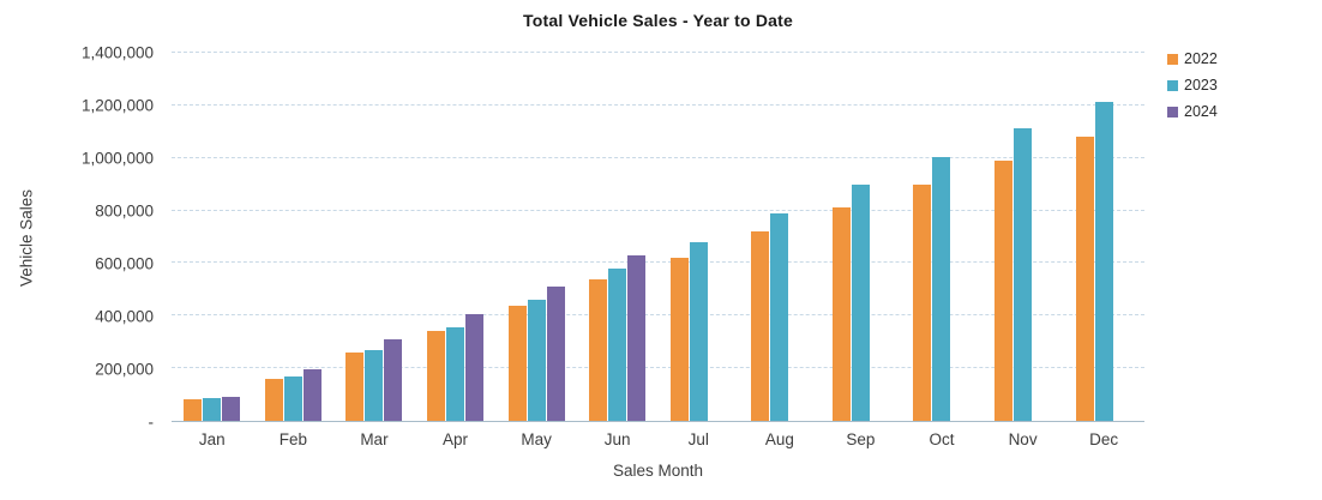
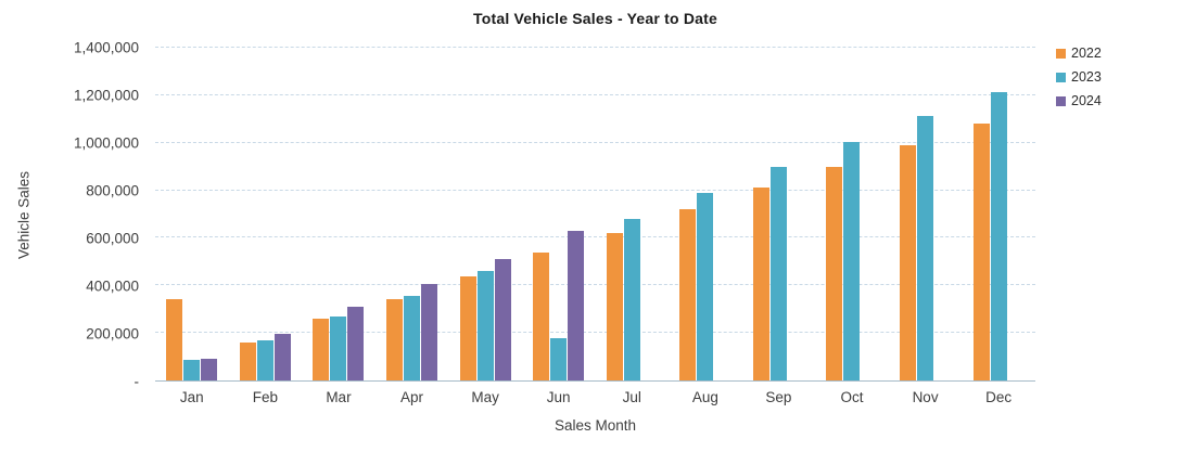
2022/Jan: 80000 -> 340000
2023/Jun: 580000 -> 180000
